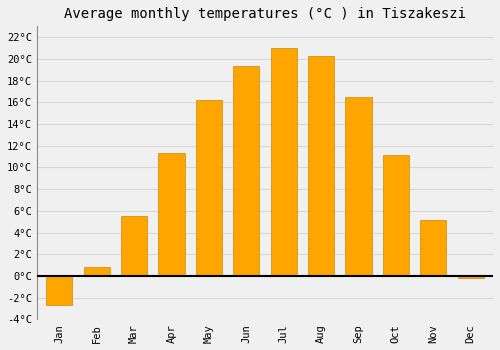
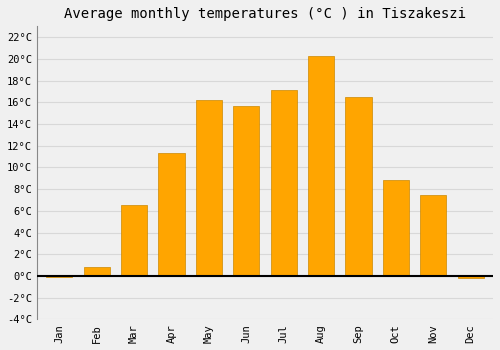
Jan: -2.7°C -> -0.1°C
Mar: 5.5°C -> 6.5°C
Jun: 19.3°C -> 15.7°C
Jul: 21.0°C -> 17.1°C
Oct: 11.1°C -> 8.8°C
Nov: 5.2°C -> 7.5°C
